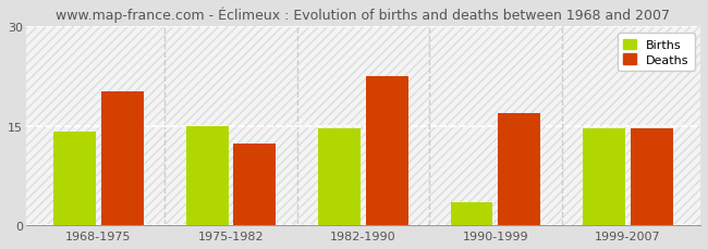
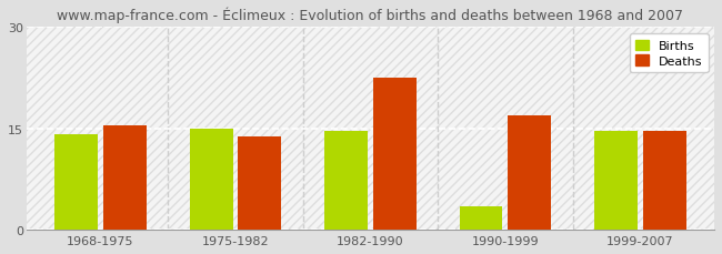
Deaths/1968-1975: 20.2 -> 15.5
Deaths/1975-1982: 12.4 -> 13.8
